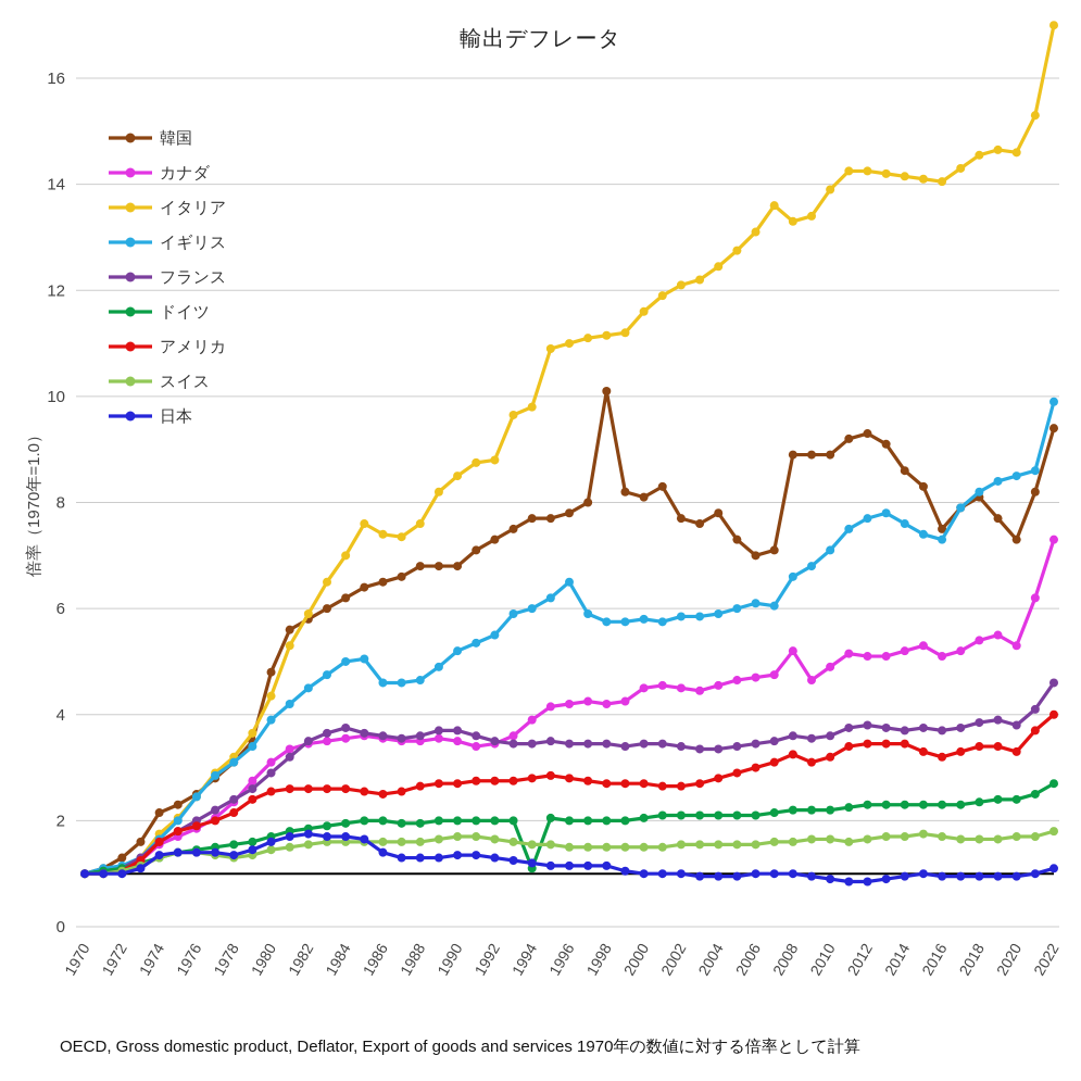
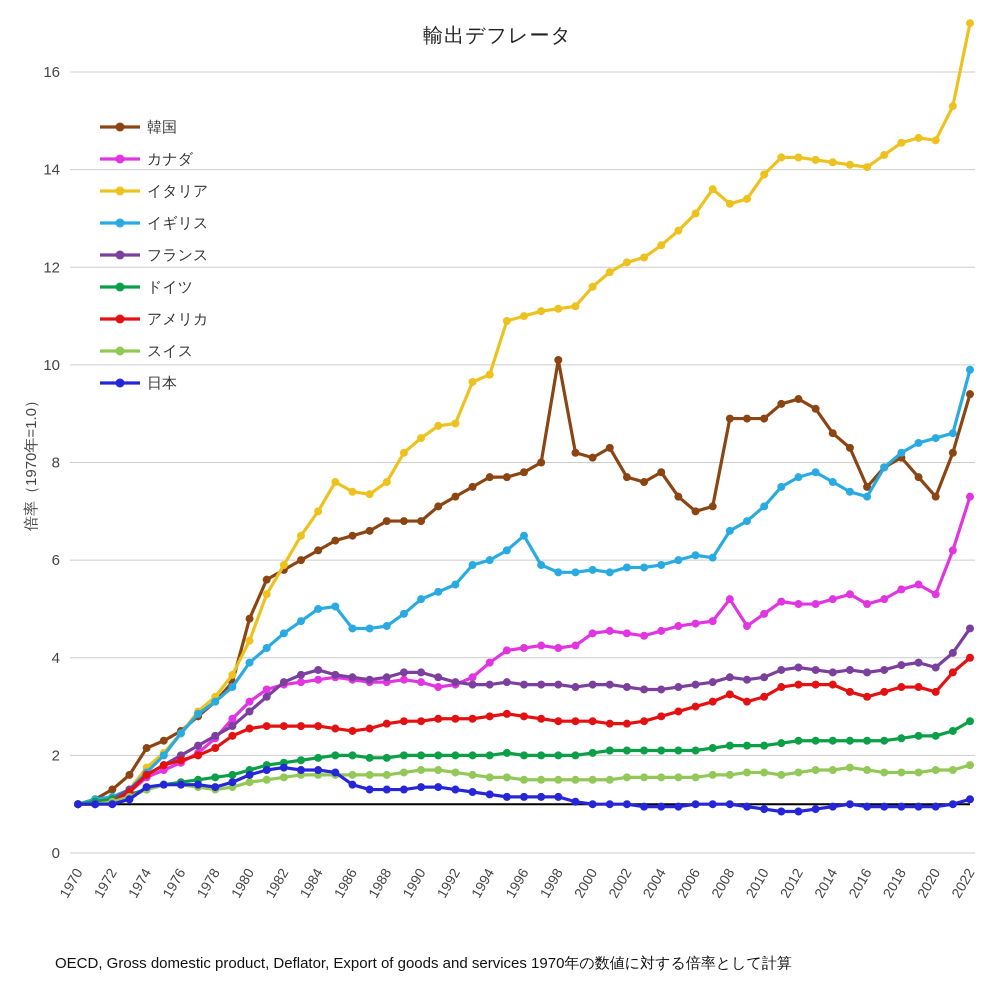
ドイツ/1994: 1.1 -> 2.0
